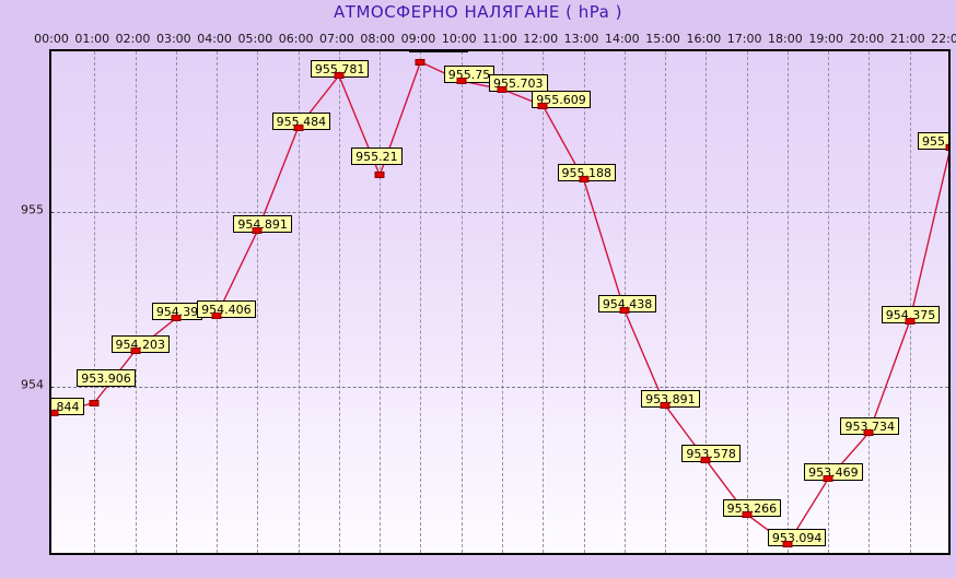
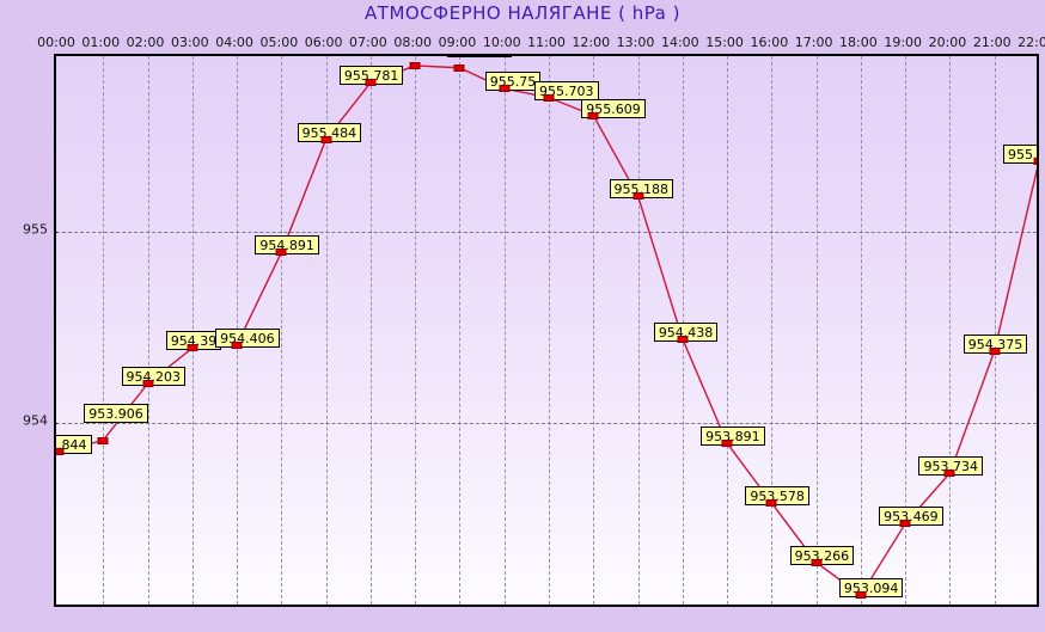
08:00: 955.21 -> 955.87
